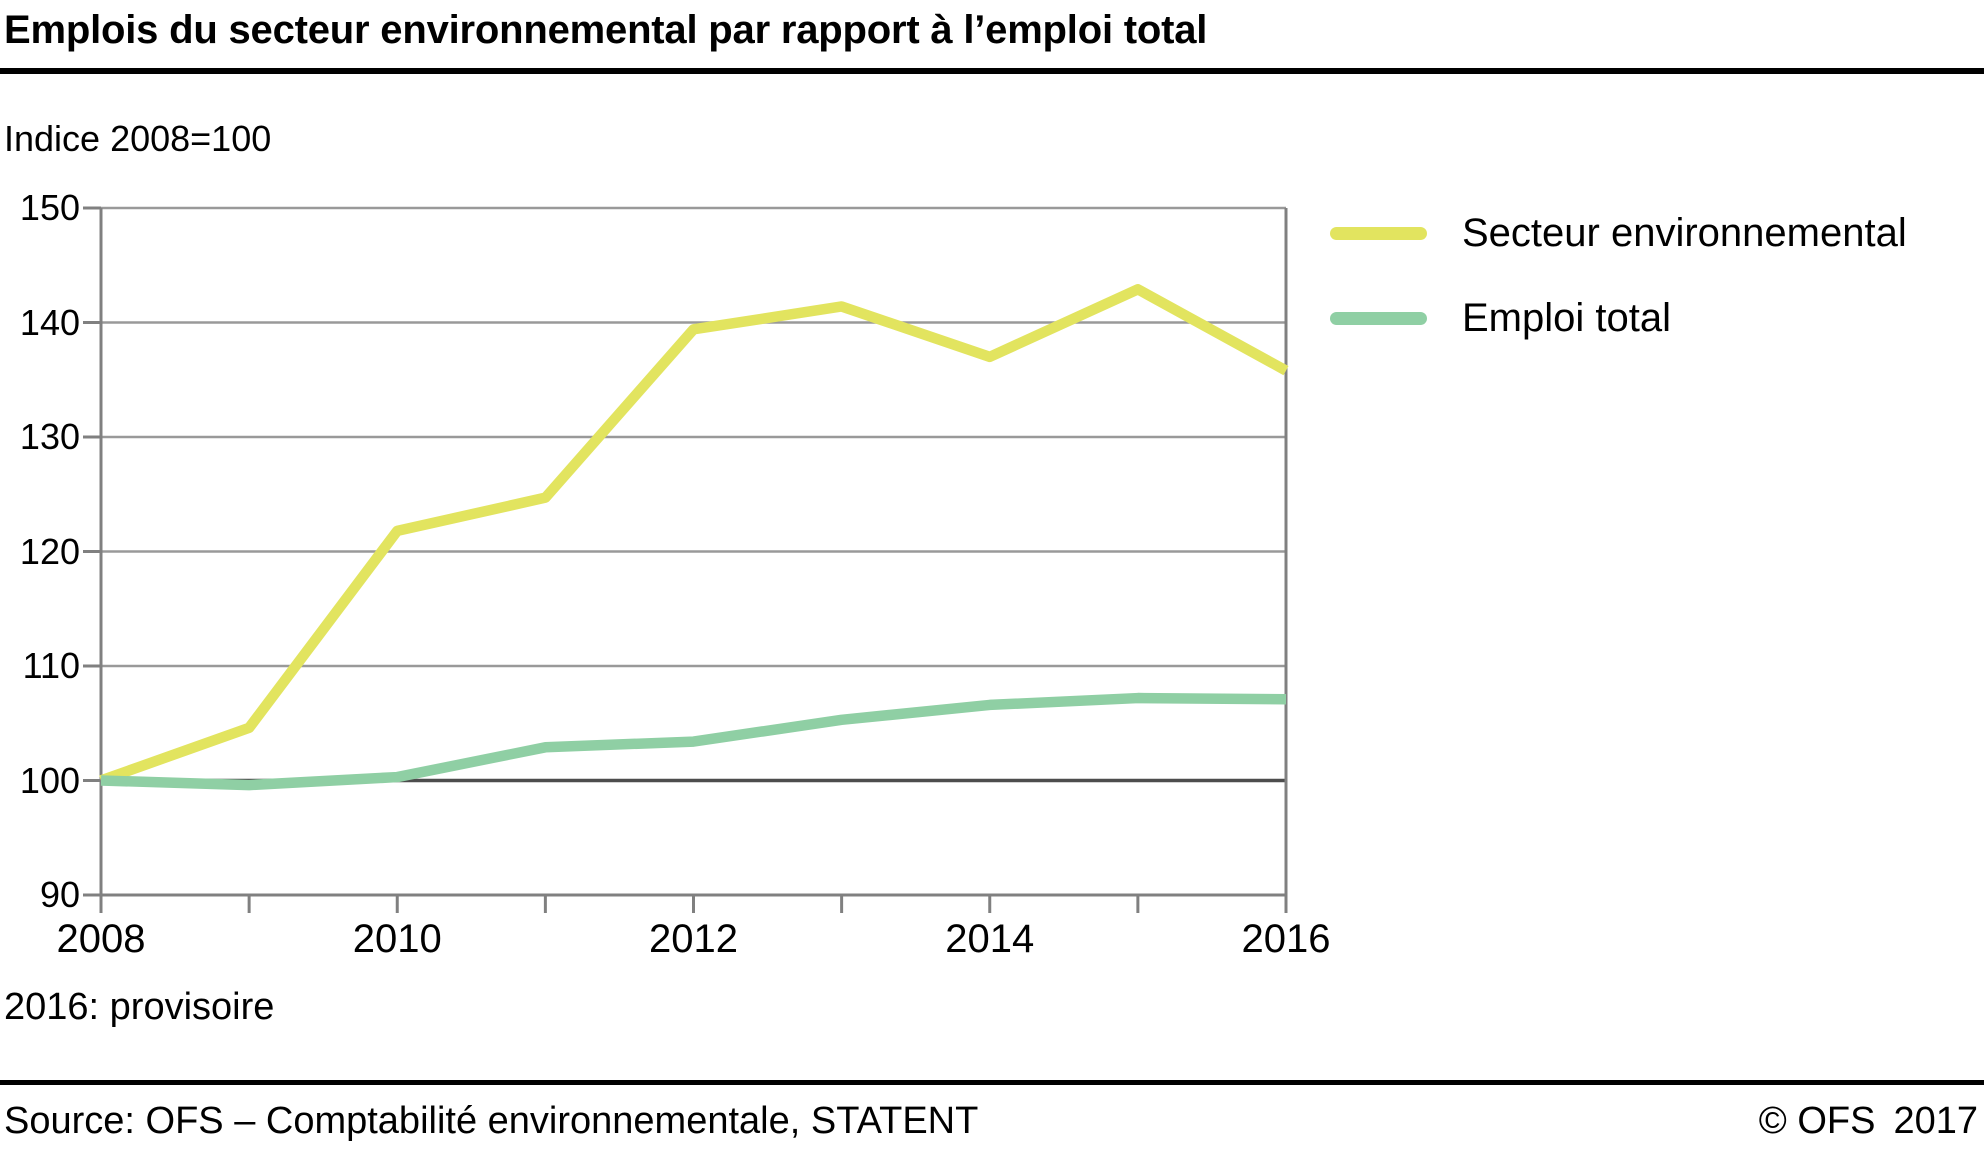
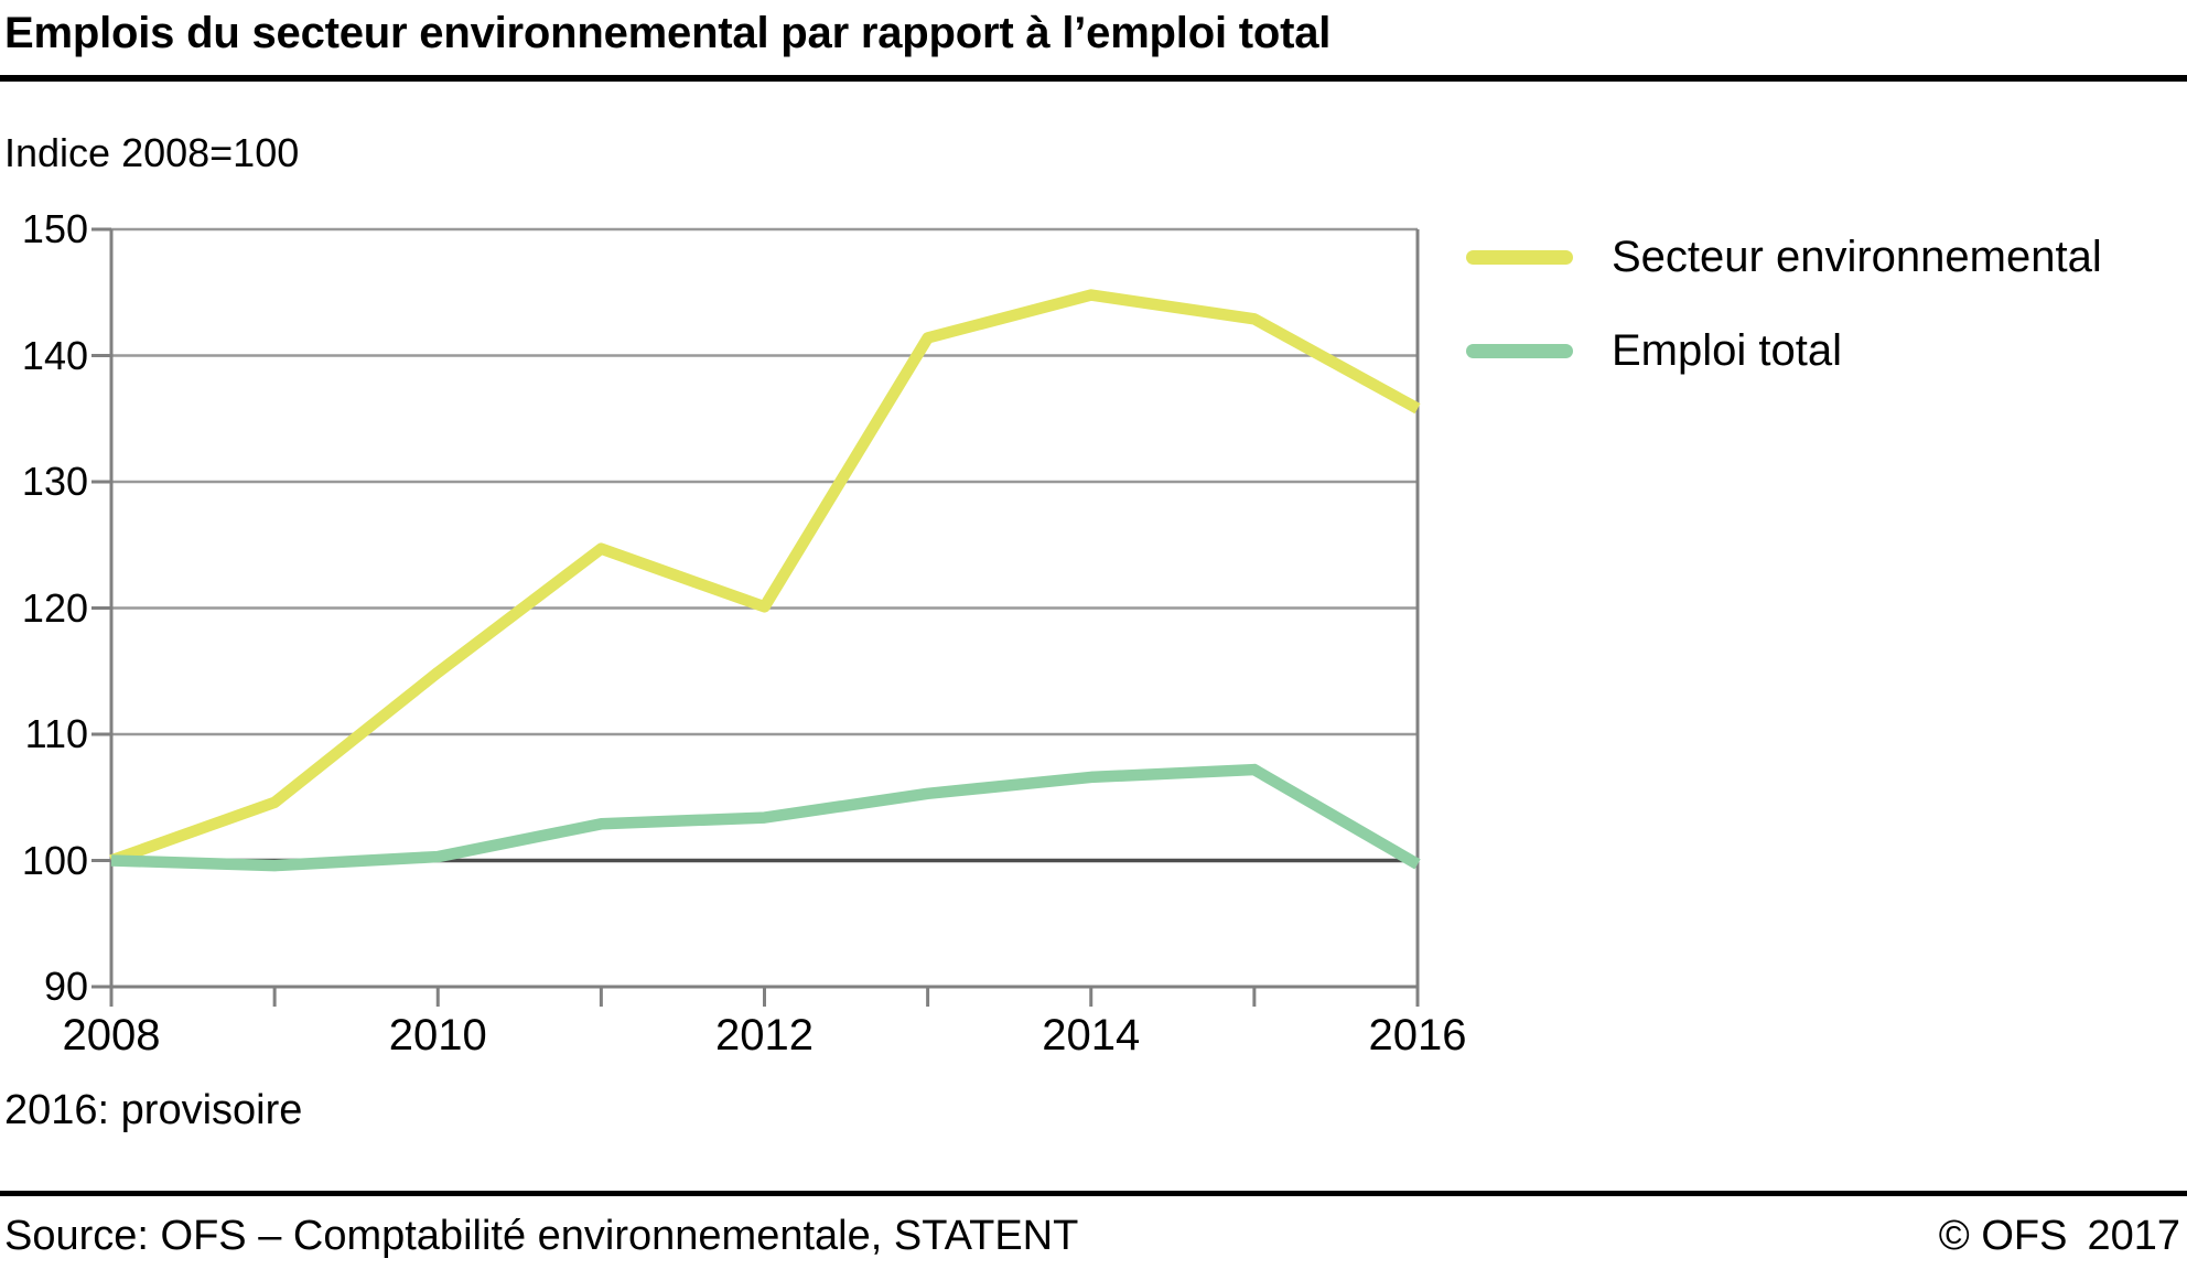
Secteur environnemental/2010: 121.8 -> 114.9
Secteur environnemental/2012: 139.4 -> 120.1
Secteur environnemental/2014: 137.0 -> 144.8
Emploi total/2016: 107.1 -> 99.7
